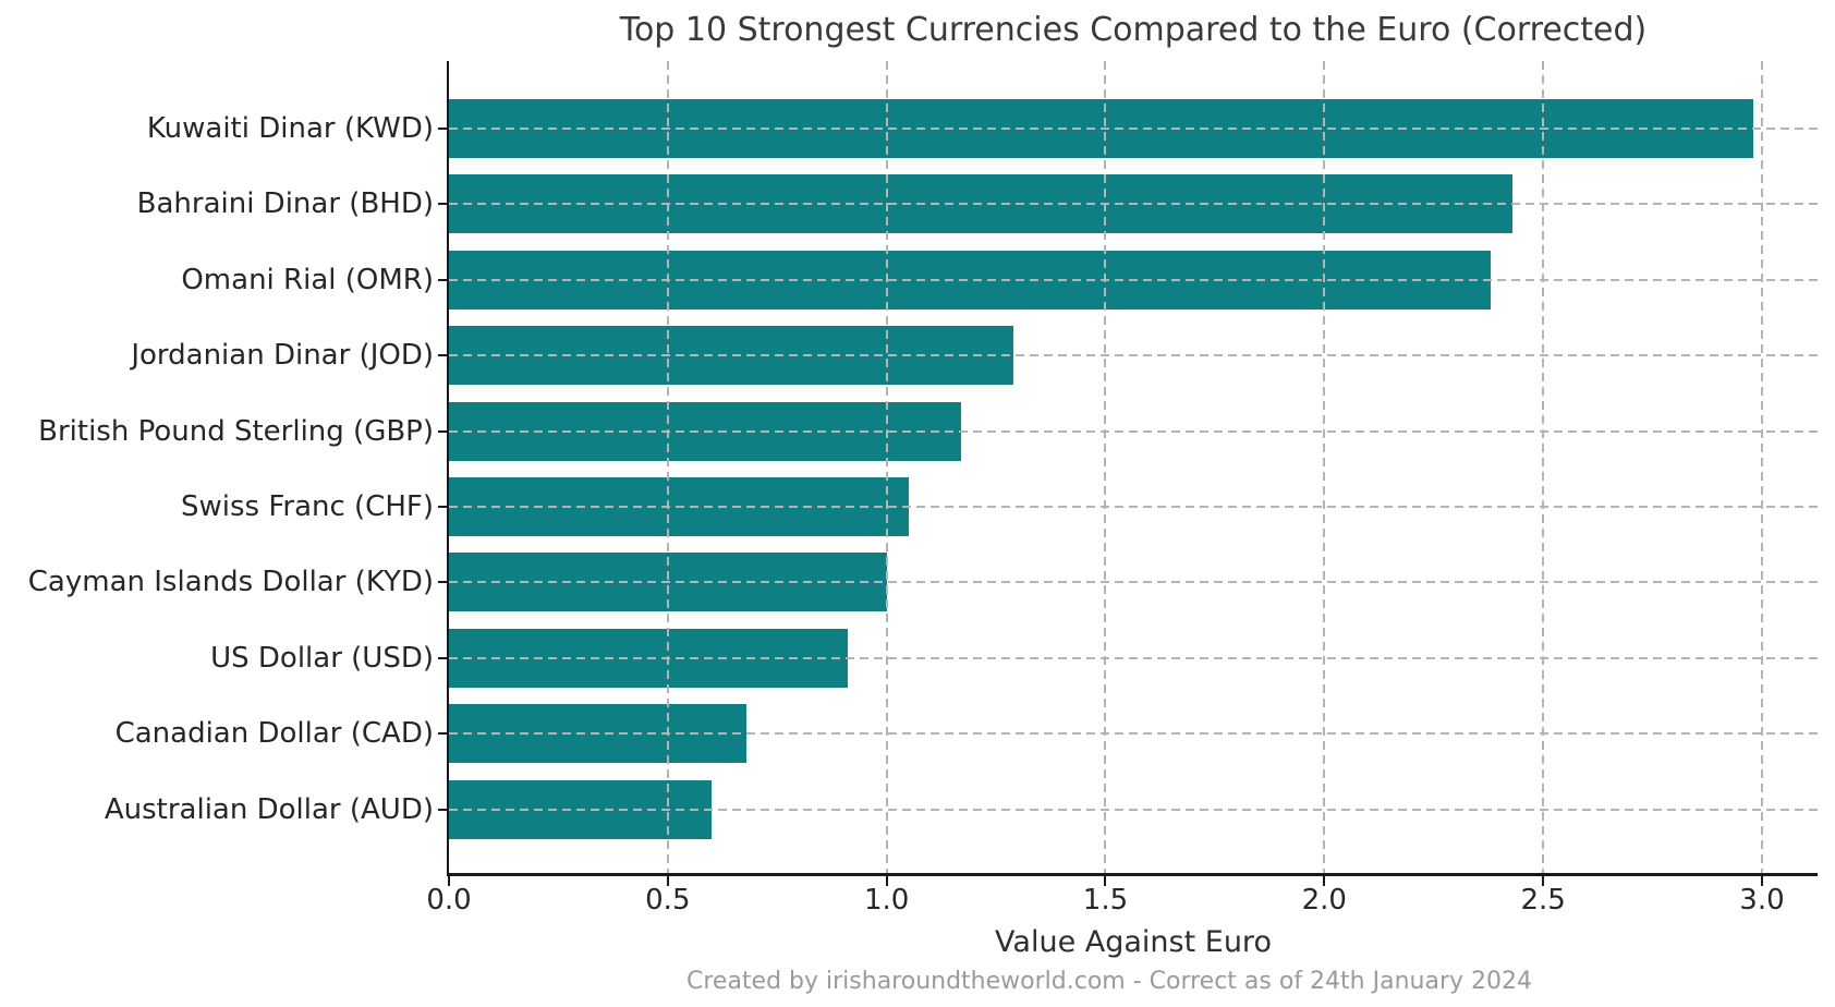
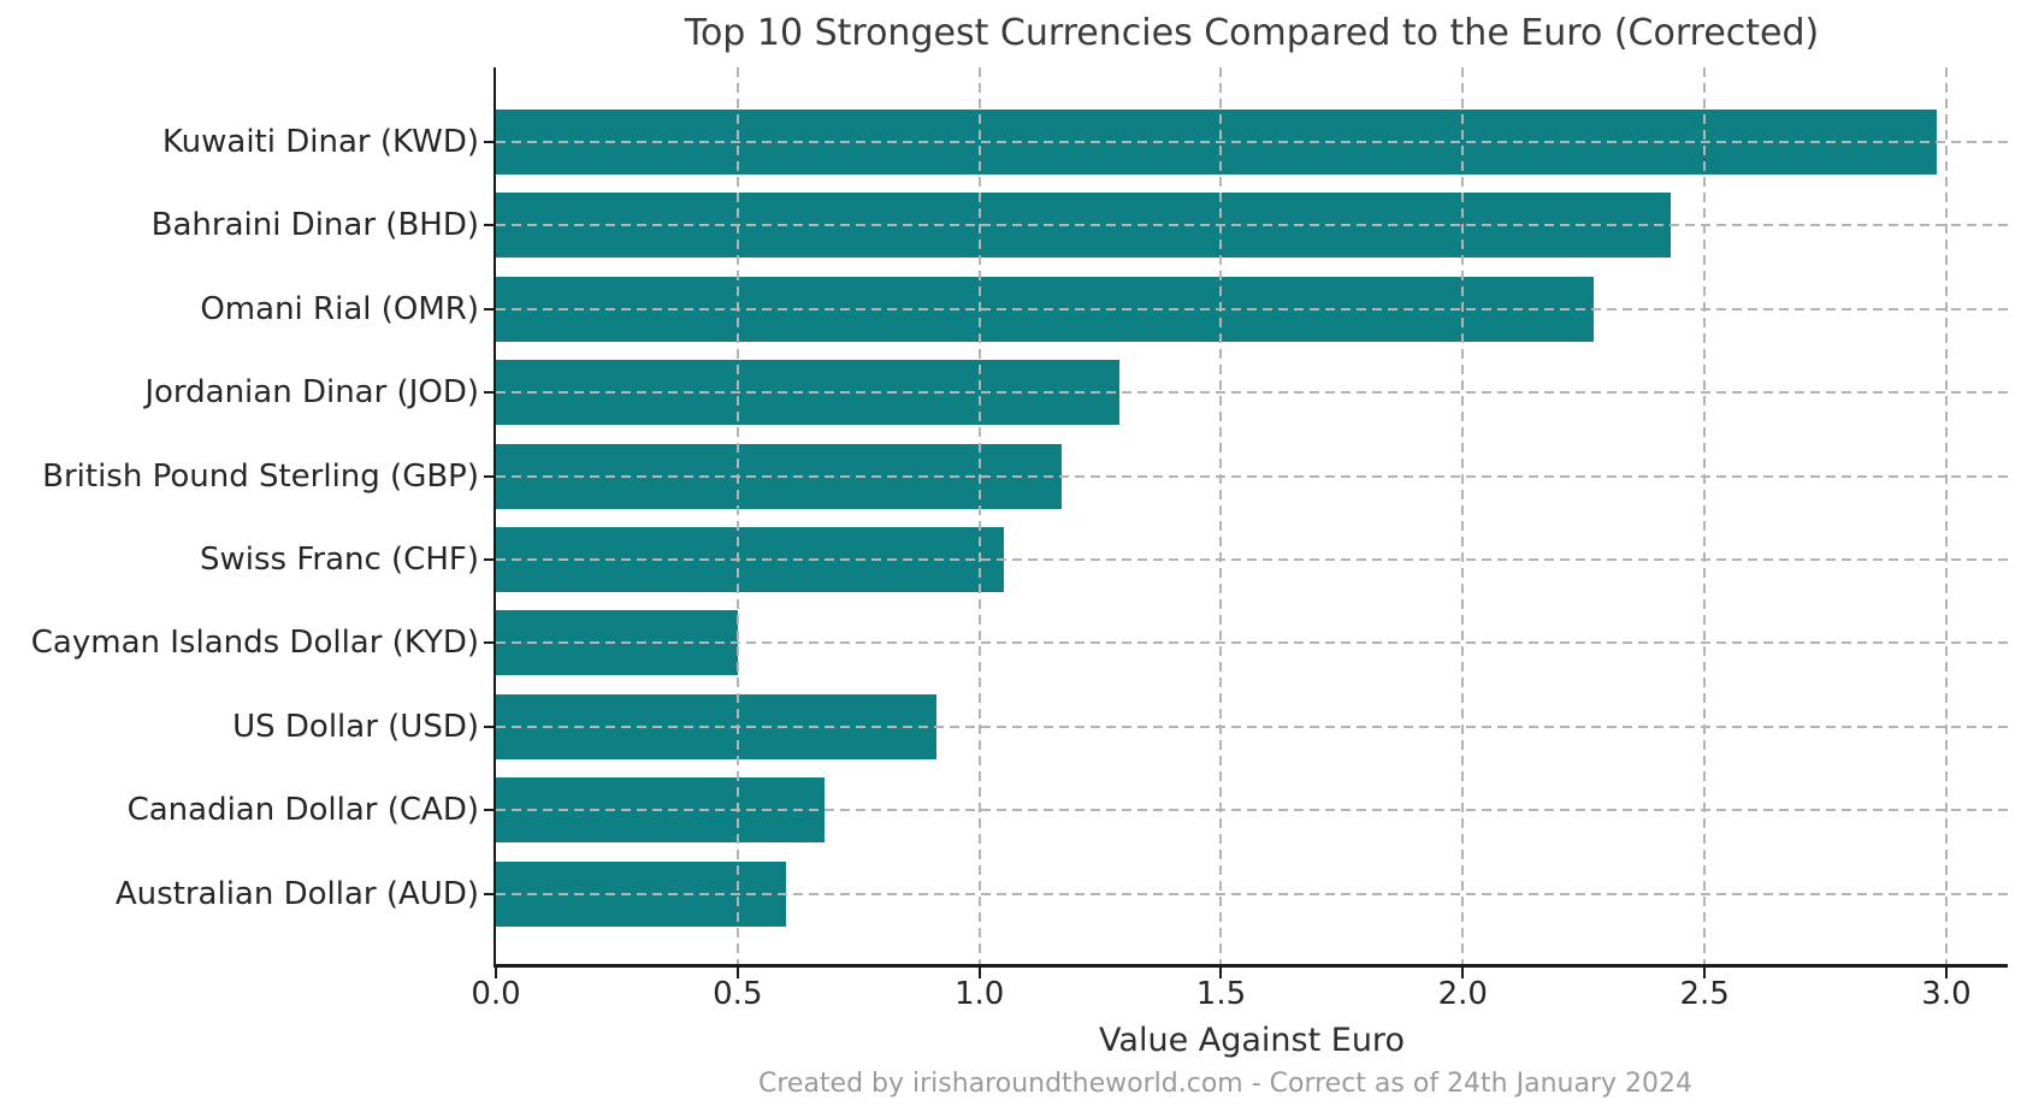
Omani Rial (OMR): 2.38 -> 2.27
Cayman Islands Dollar (KYD): 1.00 -> 0.50
